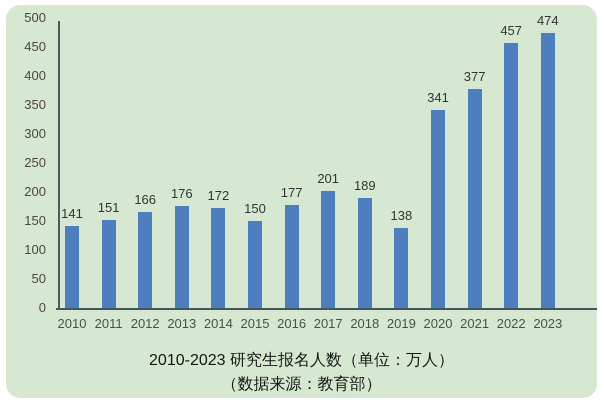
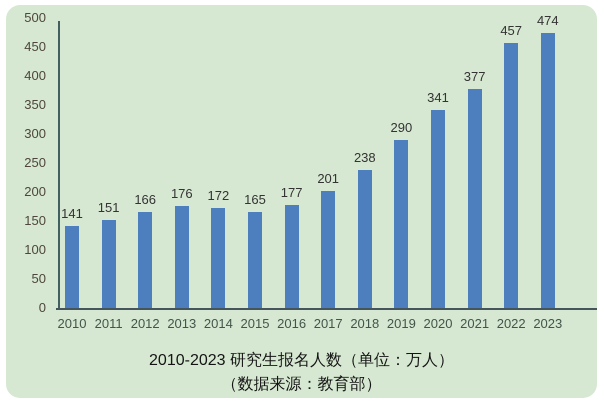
2015: 150 -> 165
2018: 189 -> 238
2019: 138 -> 290
